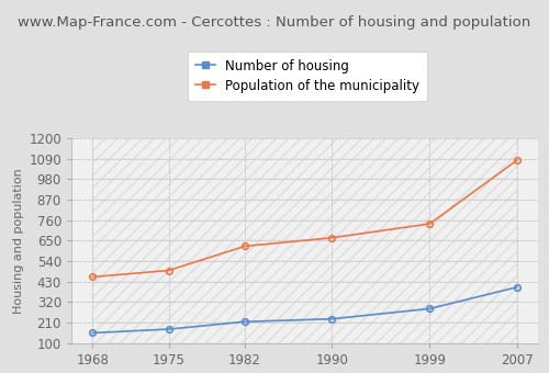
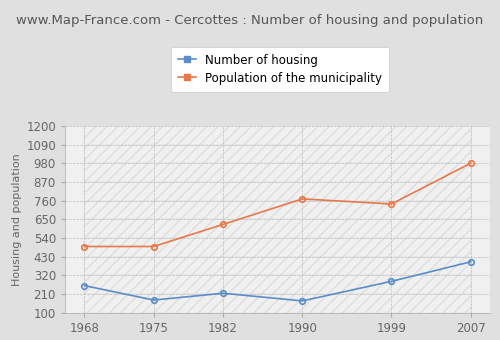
Number of housing/1968: 160 -> 260
Population of the municipality/1968: 460 -> 490
Number of housing/1990: 230 -> 170
Population of the municipality/1990: 660 -> 770
Population of the municipality/2007: 1080 -> 980
